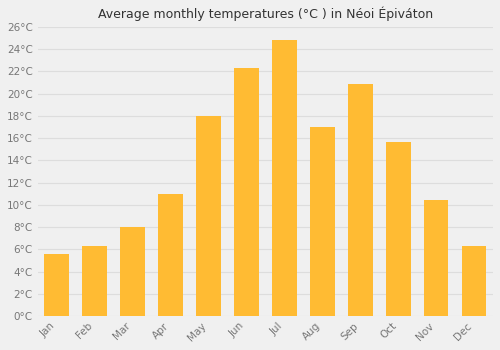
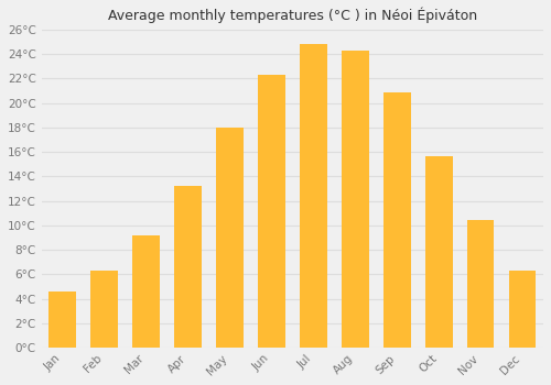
Jan: 5.6°C -> 4.6°C
Mar: 8.0°C -> 9.2°C
Apr: 11.0°C -> 13.2°C
Aug: 17.0°C -> 24.3°C
